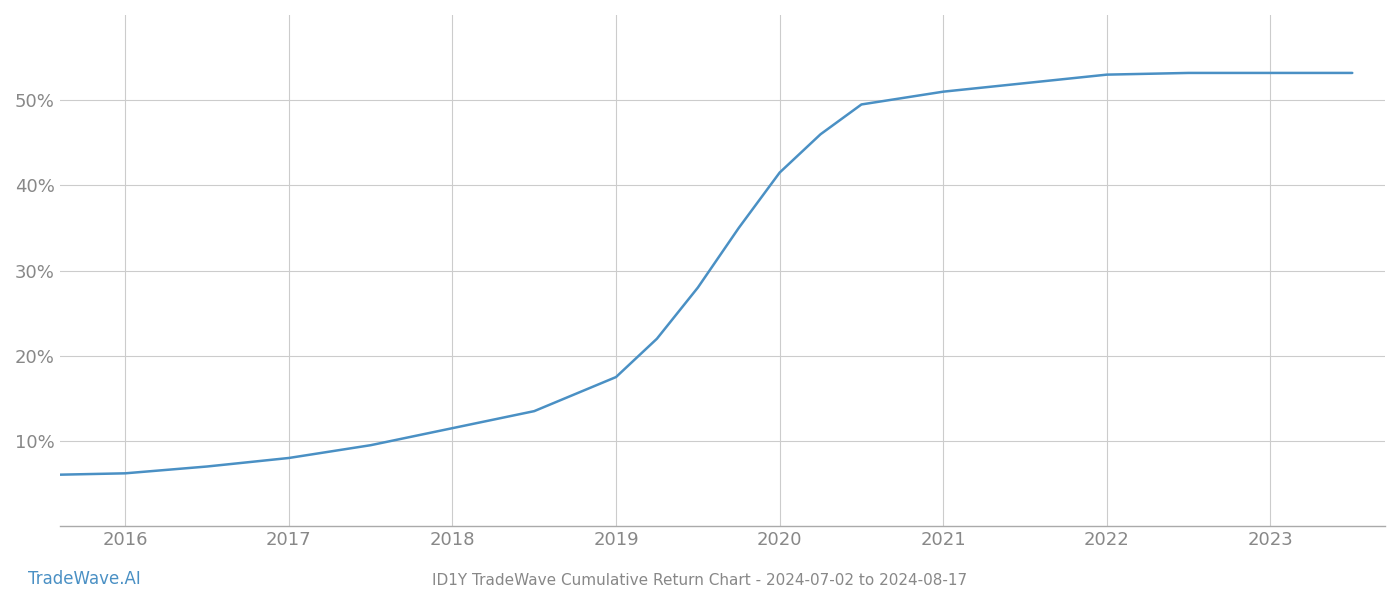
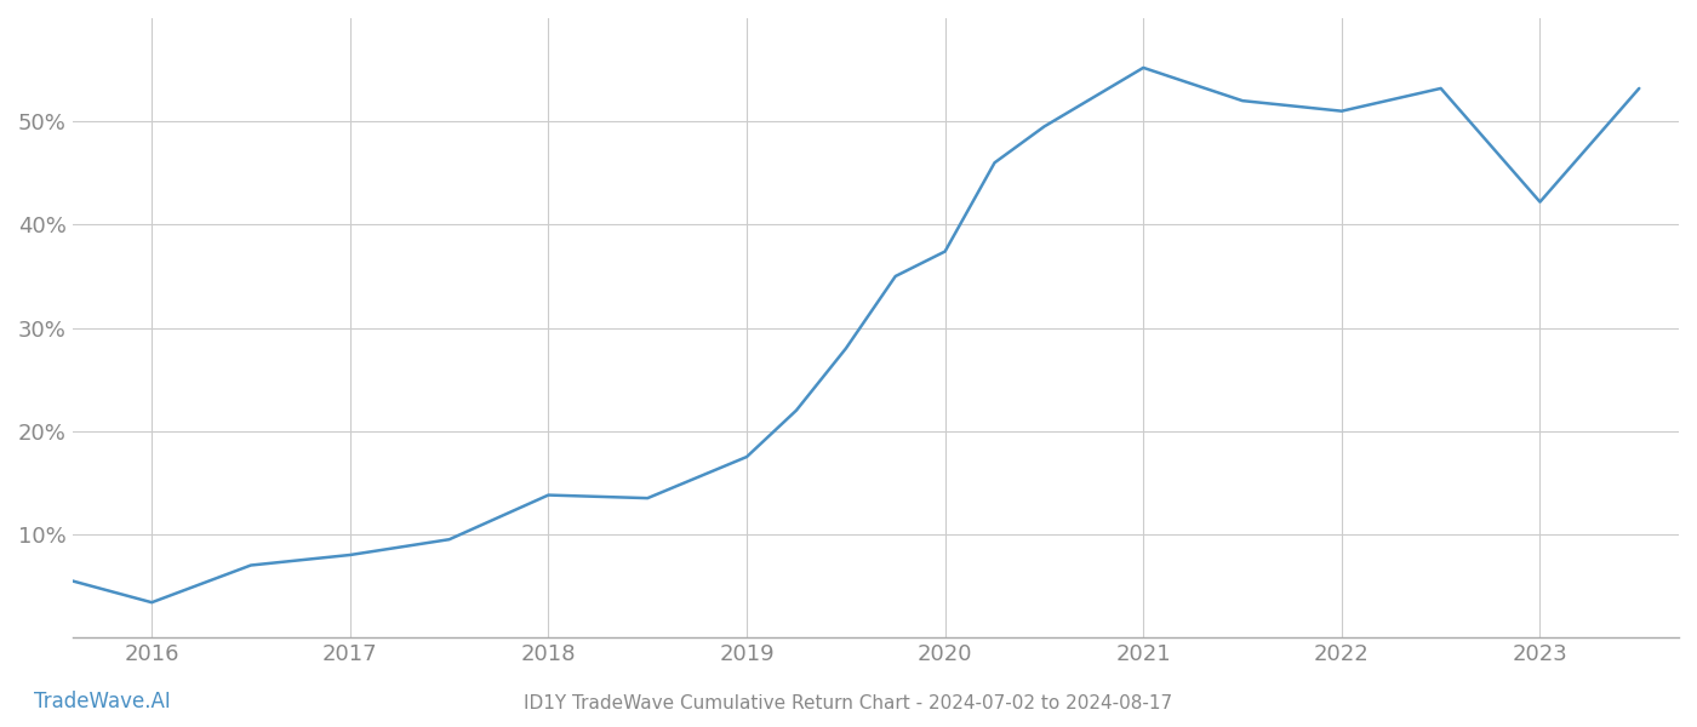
2016: 6.2% -> 3.4%
2018: 11.5% -> 13.8%
2020: 41.5% -> 37.4%
2021: 51.0% -> 55.2%
2022: 53.0% -> 51.0%
2023: 53.2% -> 42.2%
